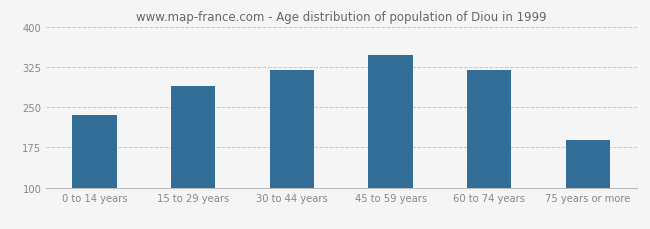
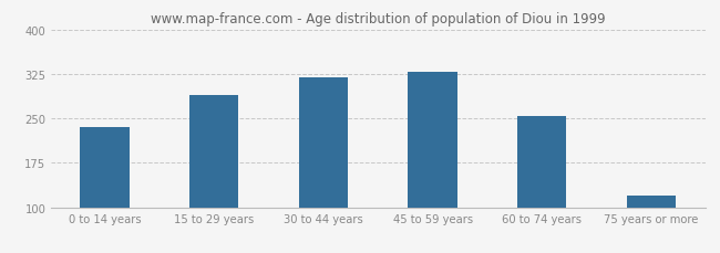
45 to 59 years: 348 -> 328
60 to 74 years: 320 -> 253
75 years or more: 188 -> 120
